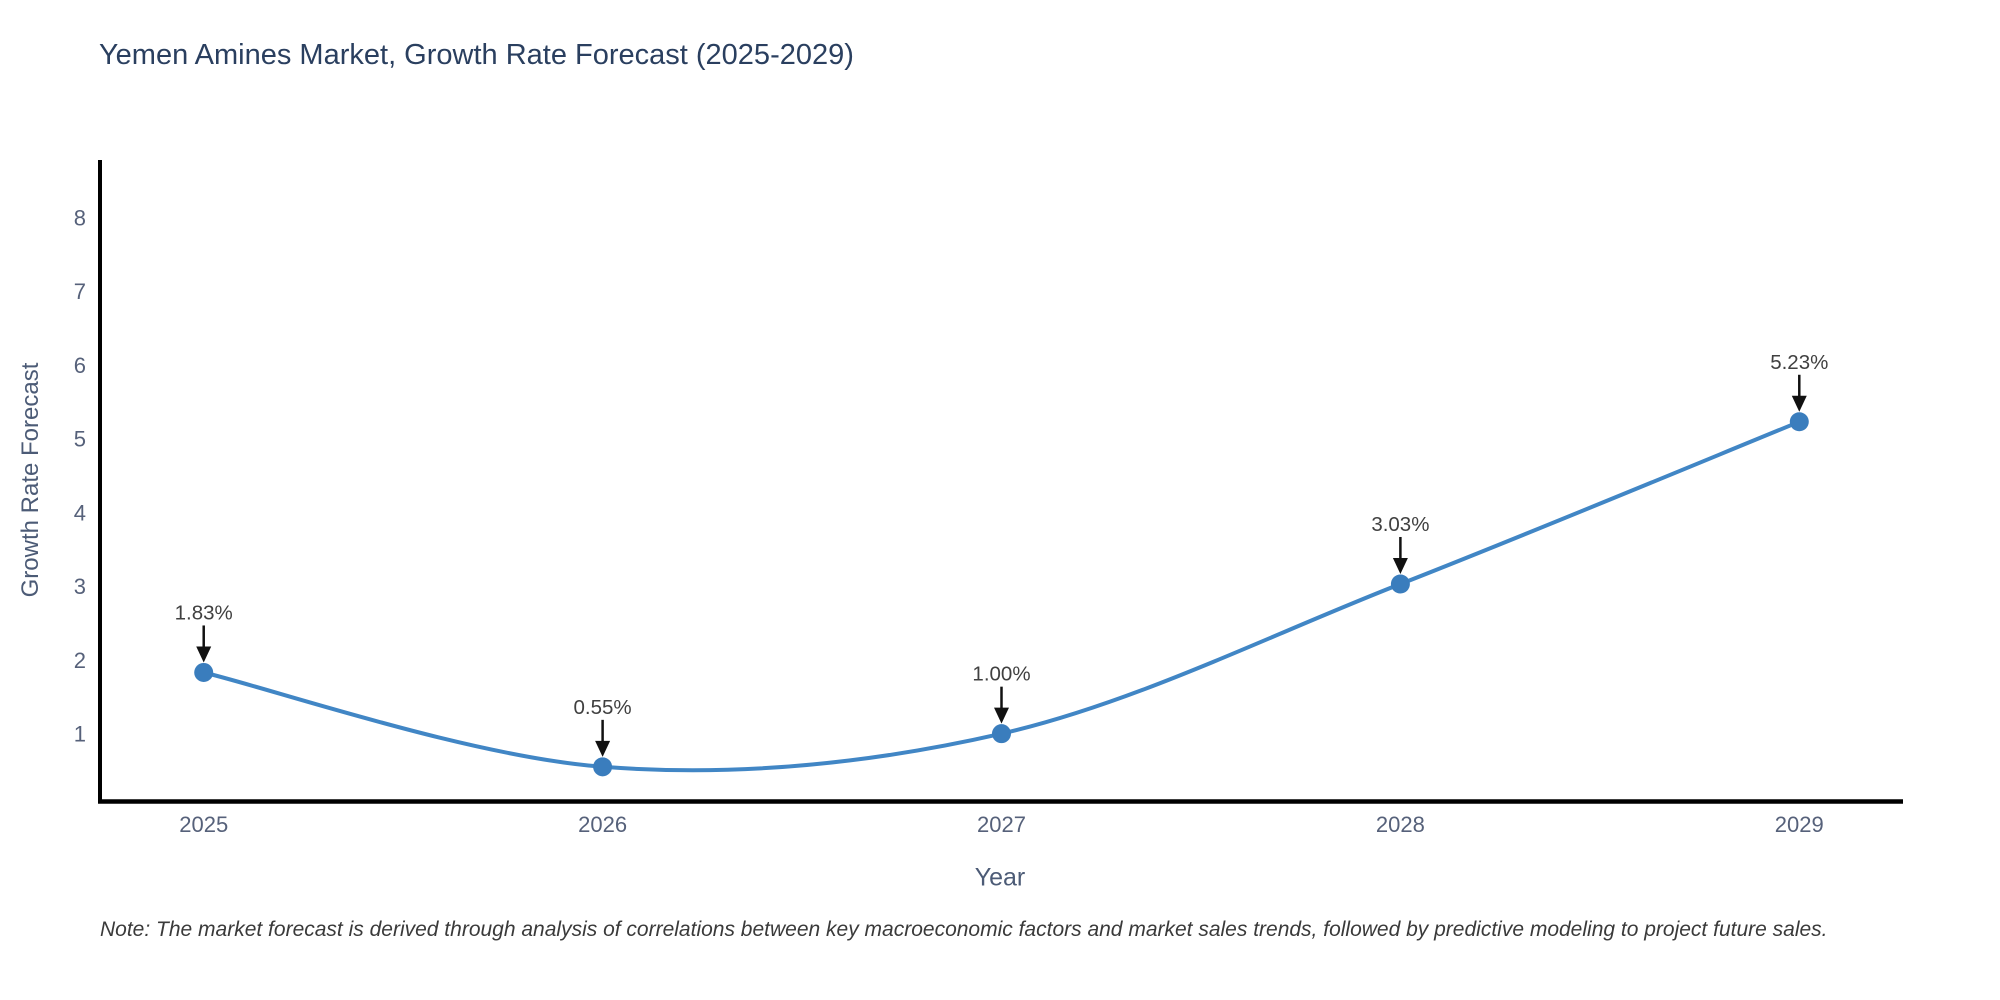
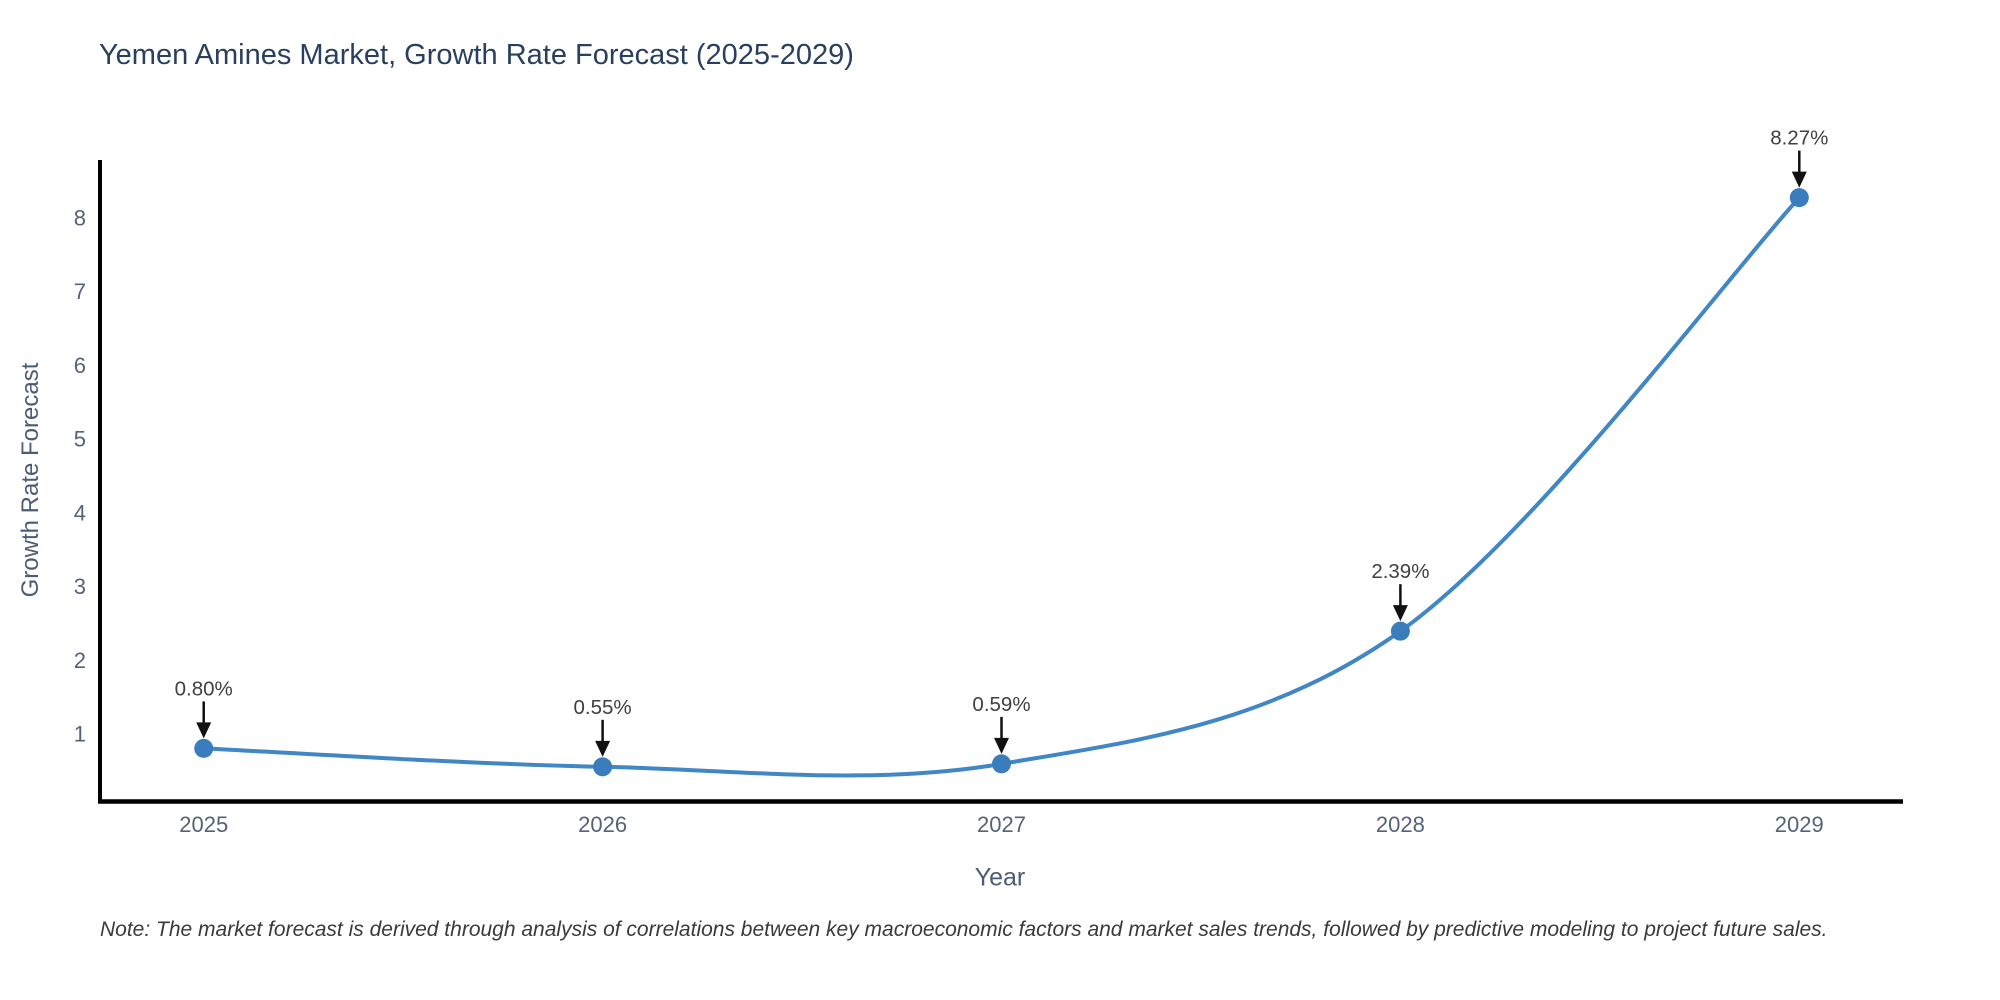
2025: 1.83% -> 0.80%
2027: 1.00% -> 0.59%
2028: 3.03% -> 2.39%
2029: 5.23% -> 8.27%
